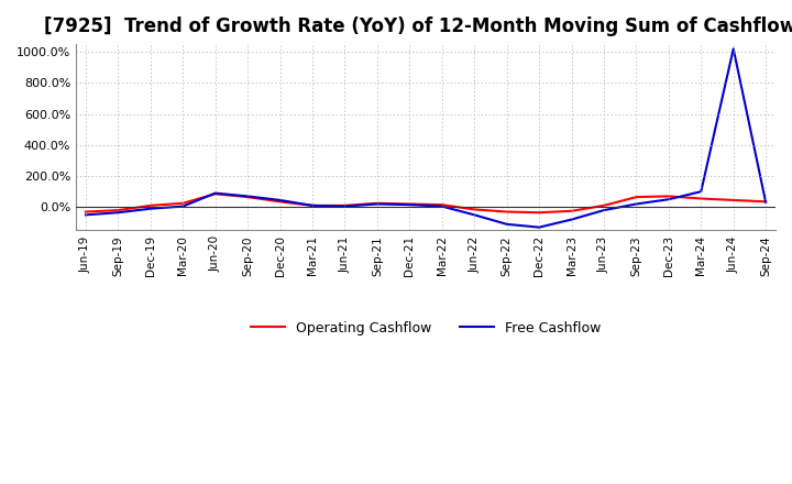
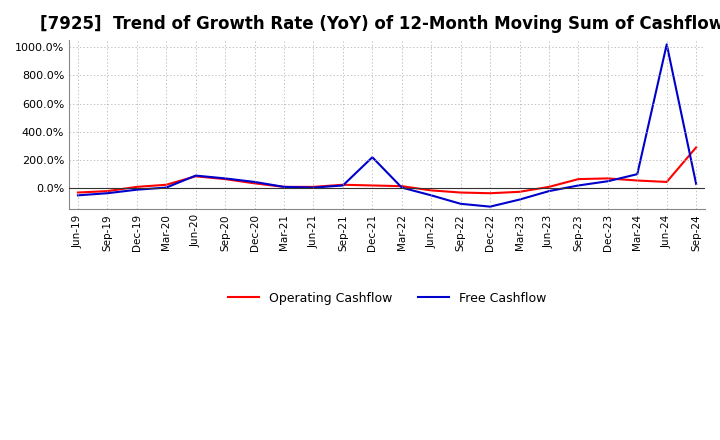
Free Cashflow/Dec-21: 20% -> 220%
Operating Cashflow/Sep-24: 40% -> 290%
